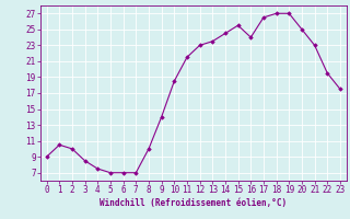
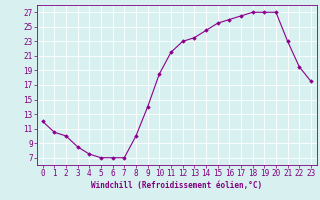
0: 9.0 -> 12.0
16: 24.0 -> 26.0
20: 25.0 -> 27.0
